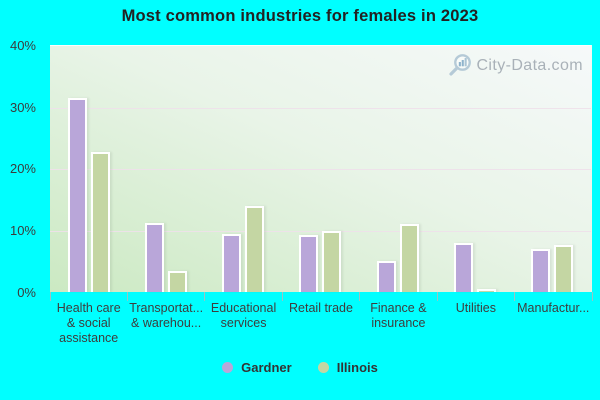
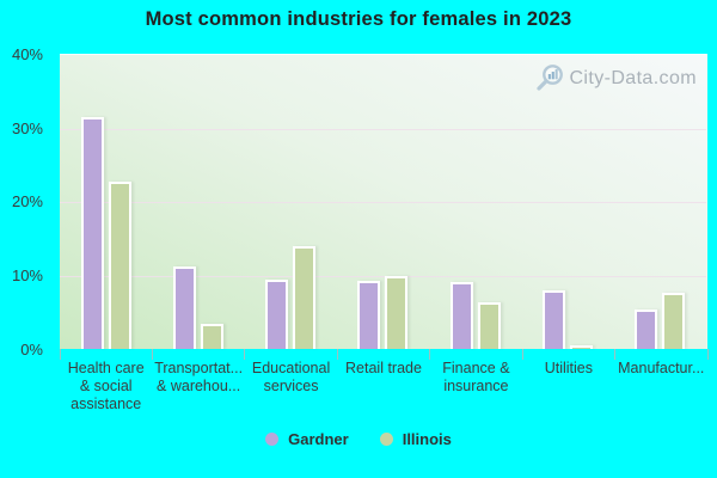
Gardner/Finance & insurance: 5% -> 9%
Illinois/Finance & insurance: 11% -> 6%
Gardner/Manufactur...: 7% -> 5%
